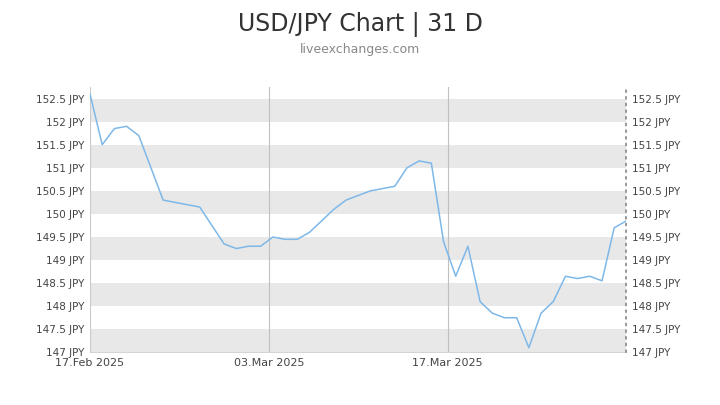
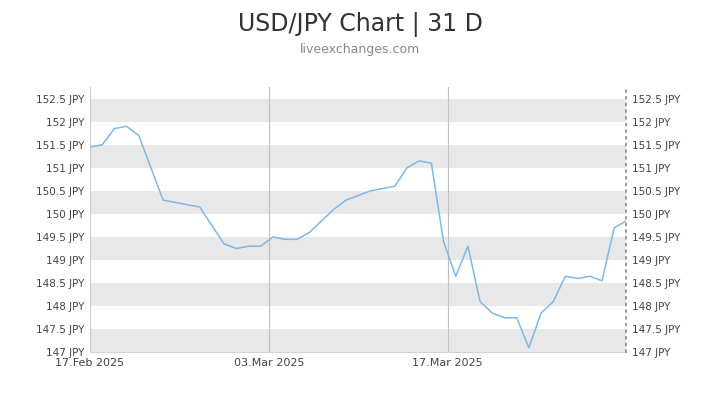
17.Feb 2025: 152.60 JPY -> 151.45 JPY
